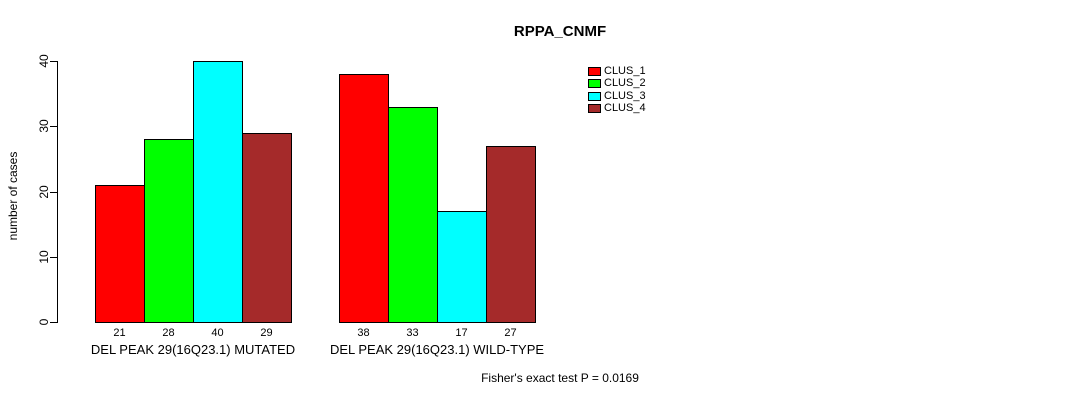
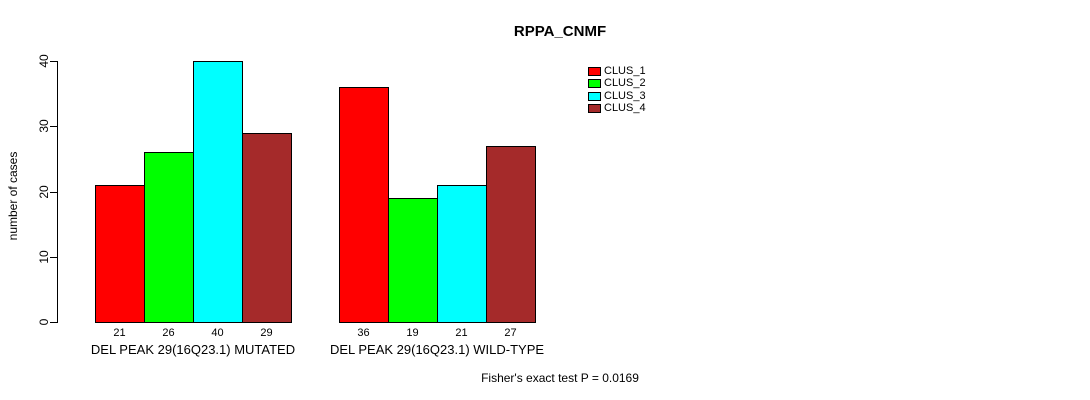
CLUS_2/DEL PEAK 29(16Q23.1) MUTATED: 28 -> 26
CLUS_1/DEL PEAK 29(16Q23.1) WILD-TYPE: 38 -> 36
CLUS_2/DEL PEAK 29(16Q23.1) WILD-TYPE: 33 -> 19
CLUS_3/DEL PEAK 29(16Q23.1) WILD-TYPE: 17 -> 21
